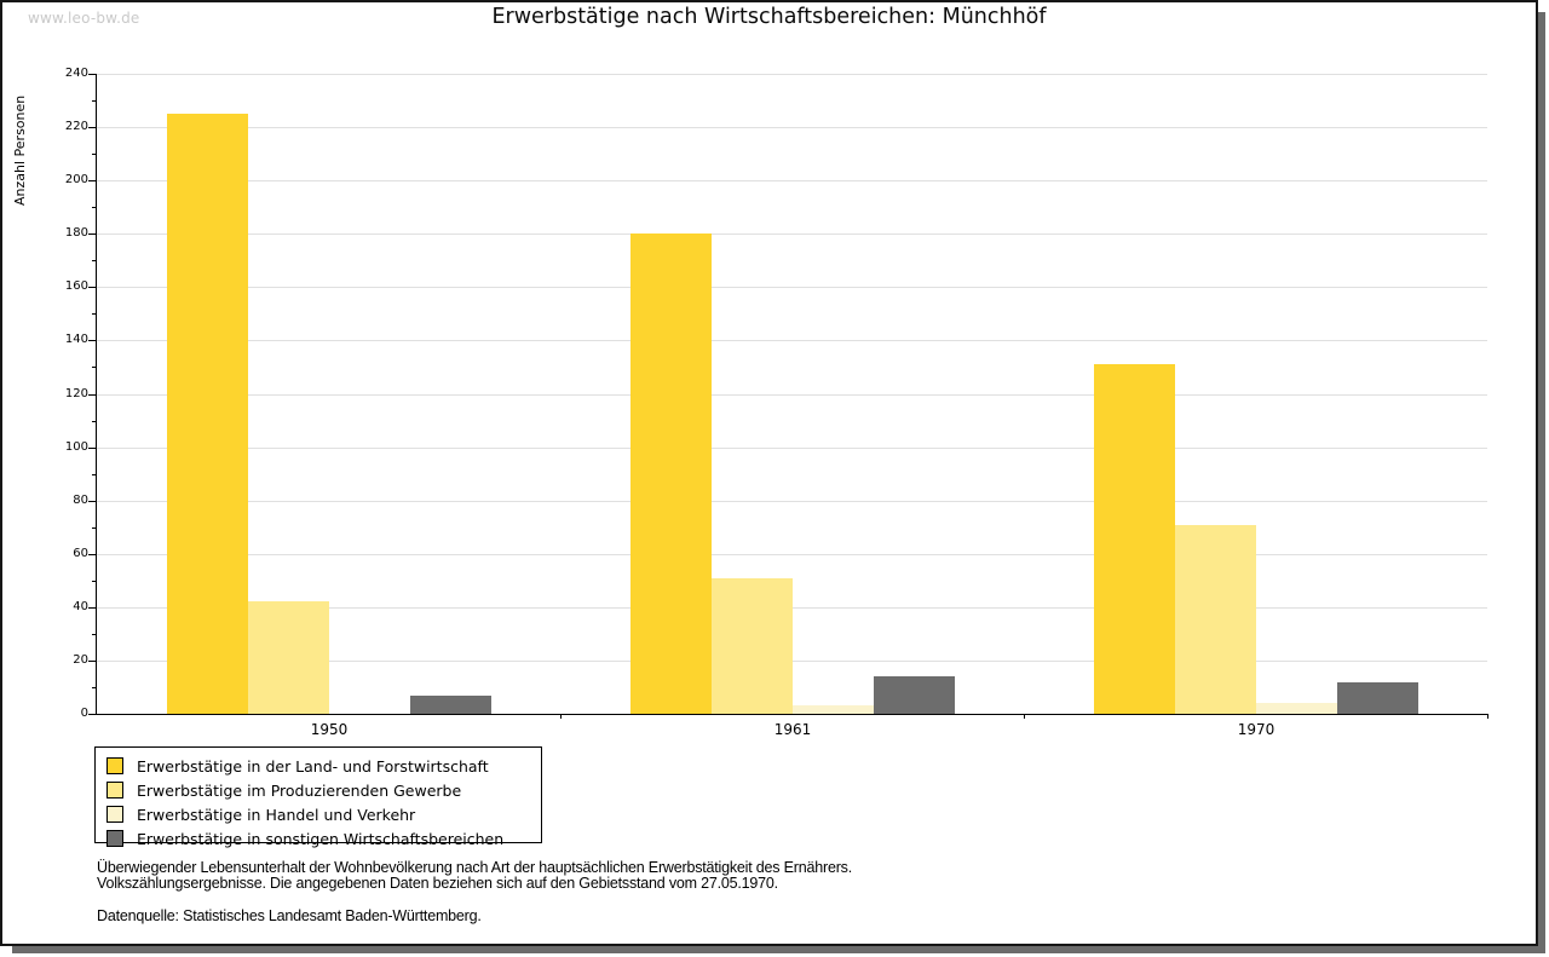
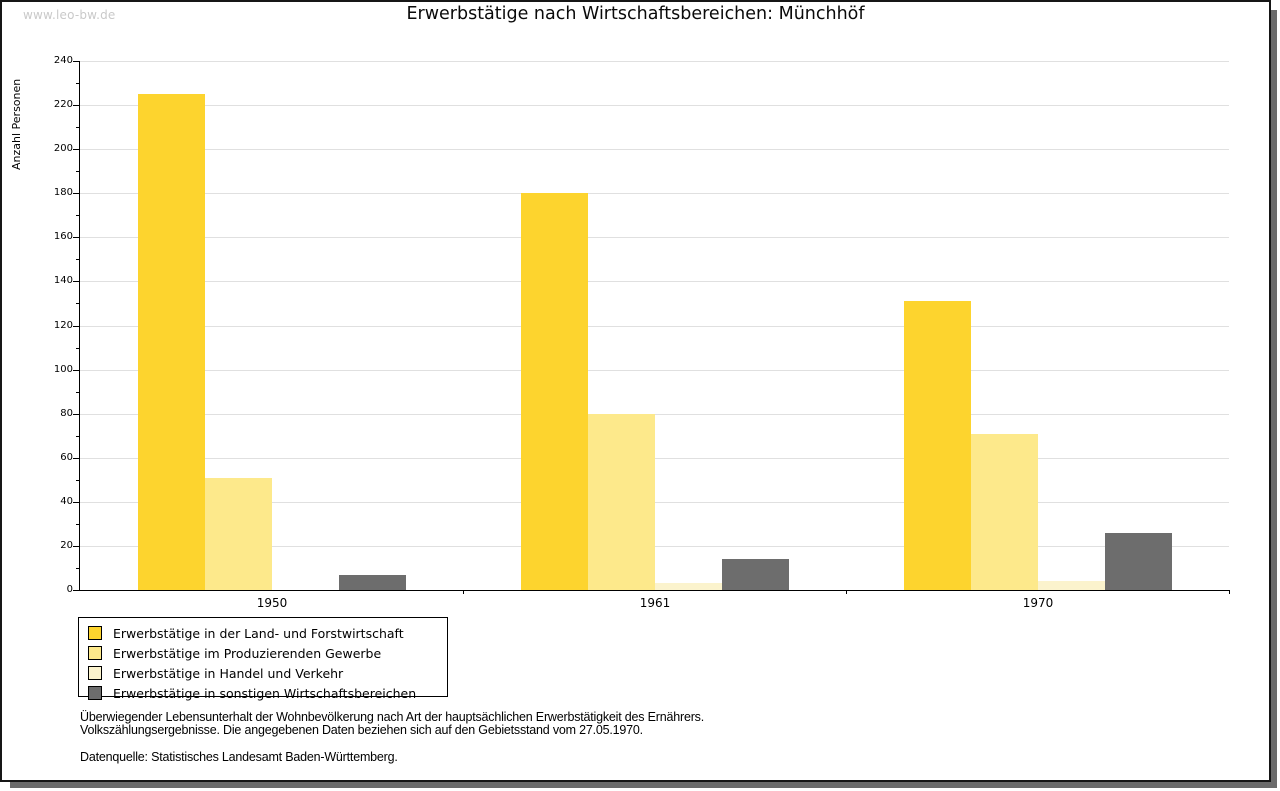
Erwerbstätige im Produzierenden Gewerbe/1950: 42 -> 51
Erwerbstätige im Produzierenden Gewerbe/1961: 51 -> 80
Erwerbstätige in sonstigen Wirtschaftsbereichen/1970: 12 -> 26
